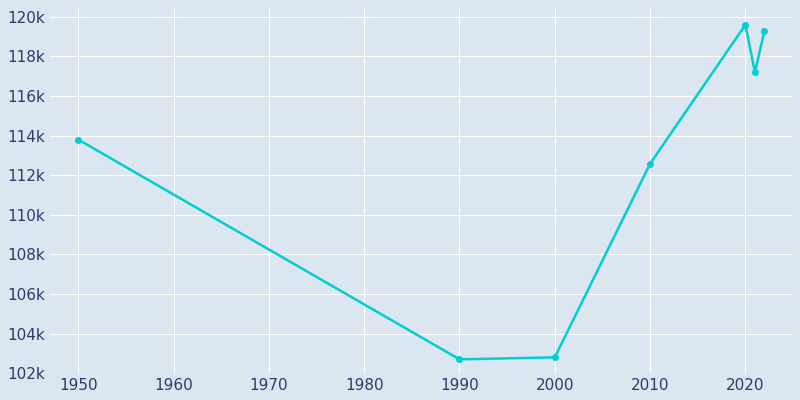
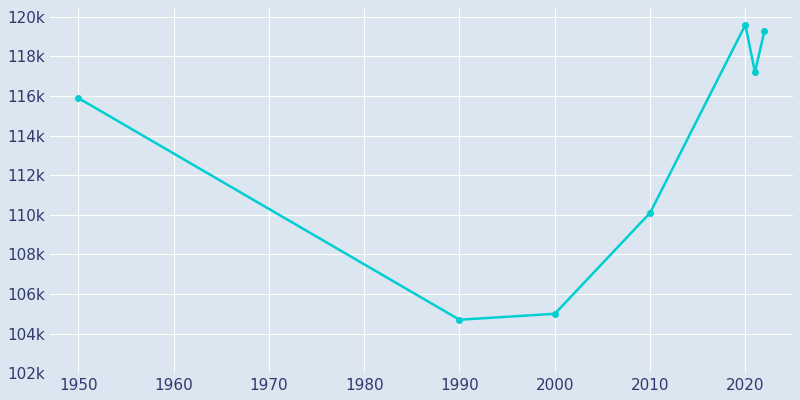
1950: 113.8k -> 115.9k
1990: 102.7k -> 104.7k
2000: 102.8k -> 105.0k
2010: 112.6k -> 110.1k
